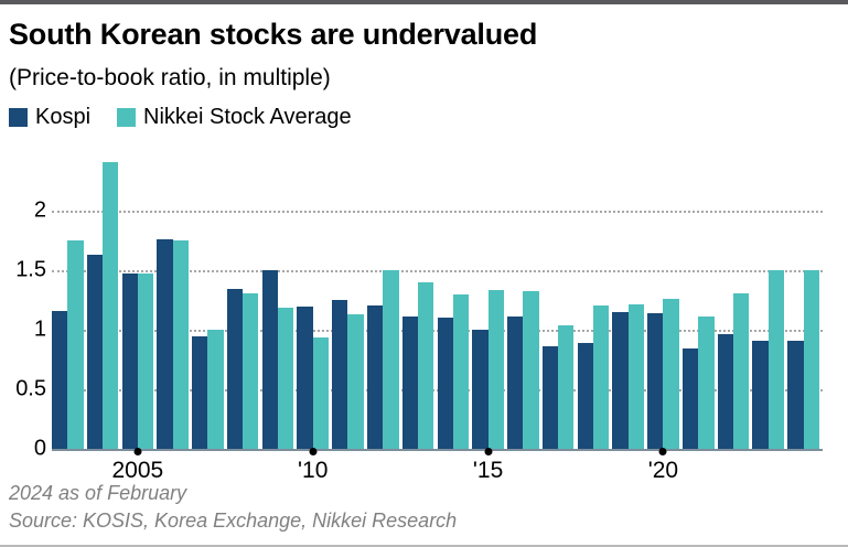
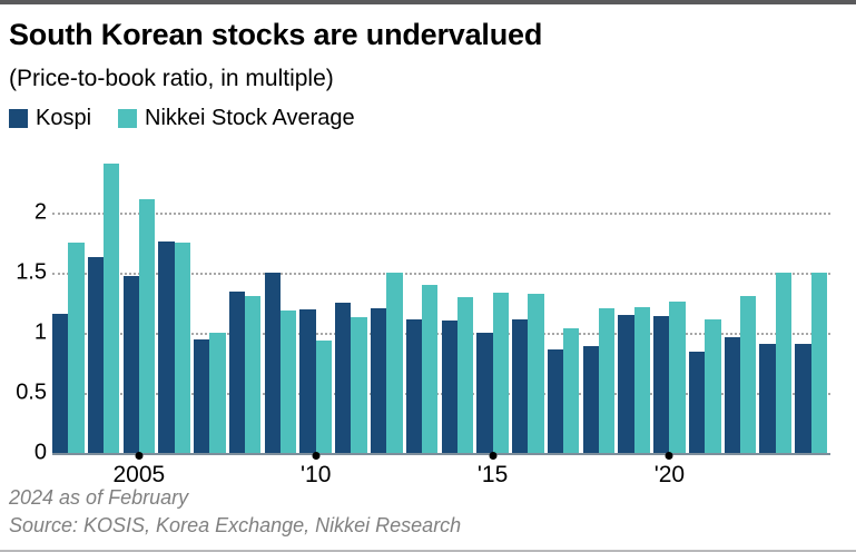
Nikkei Stock Average/2005: 1.47 -> 2.11
